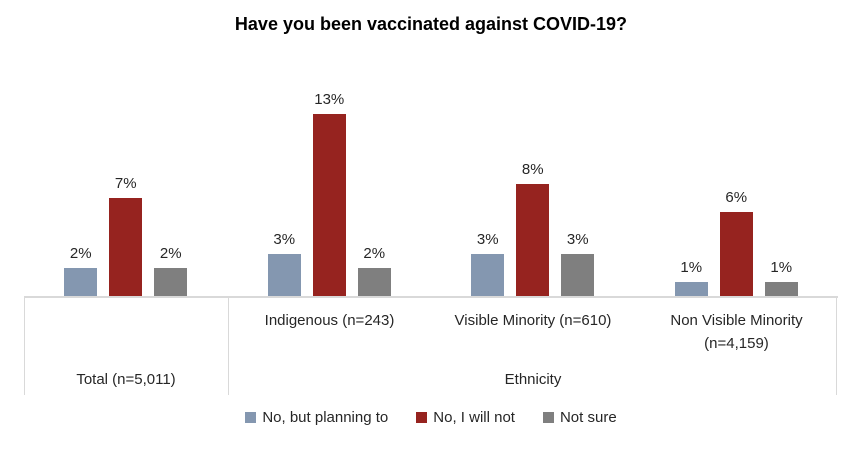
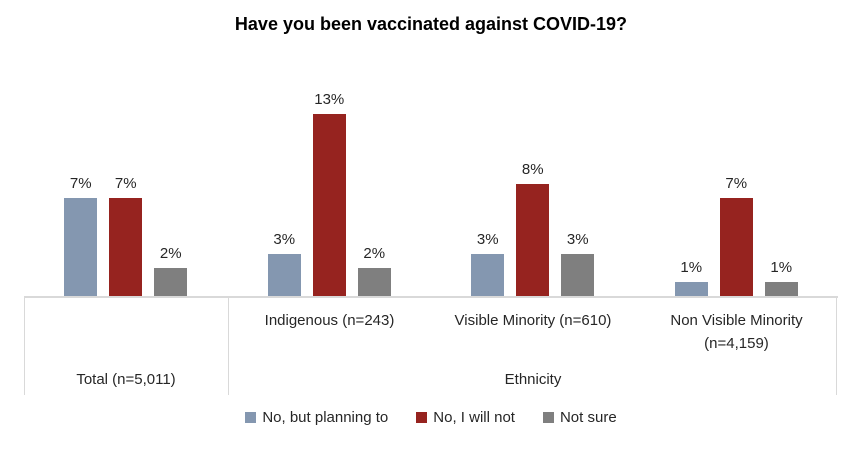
No, but planning to/Total (n=5,011): 2% -> 7%
No, I will not/Non Visible Minority (n=4,159): 6% -> 7%
